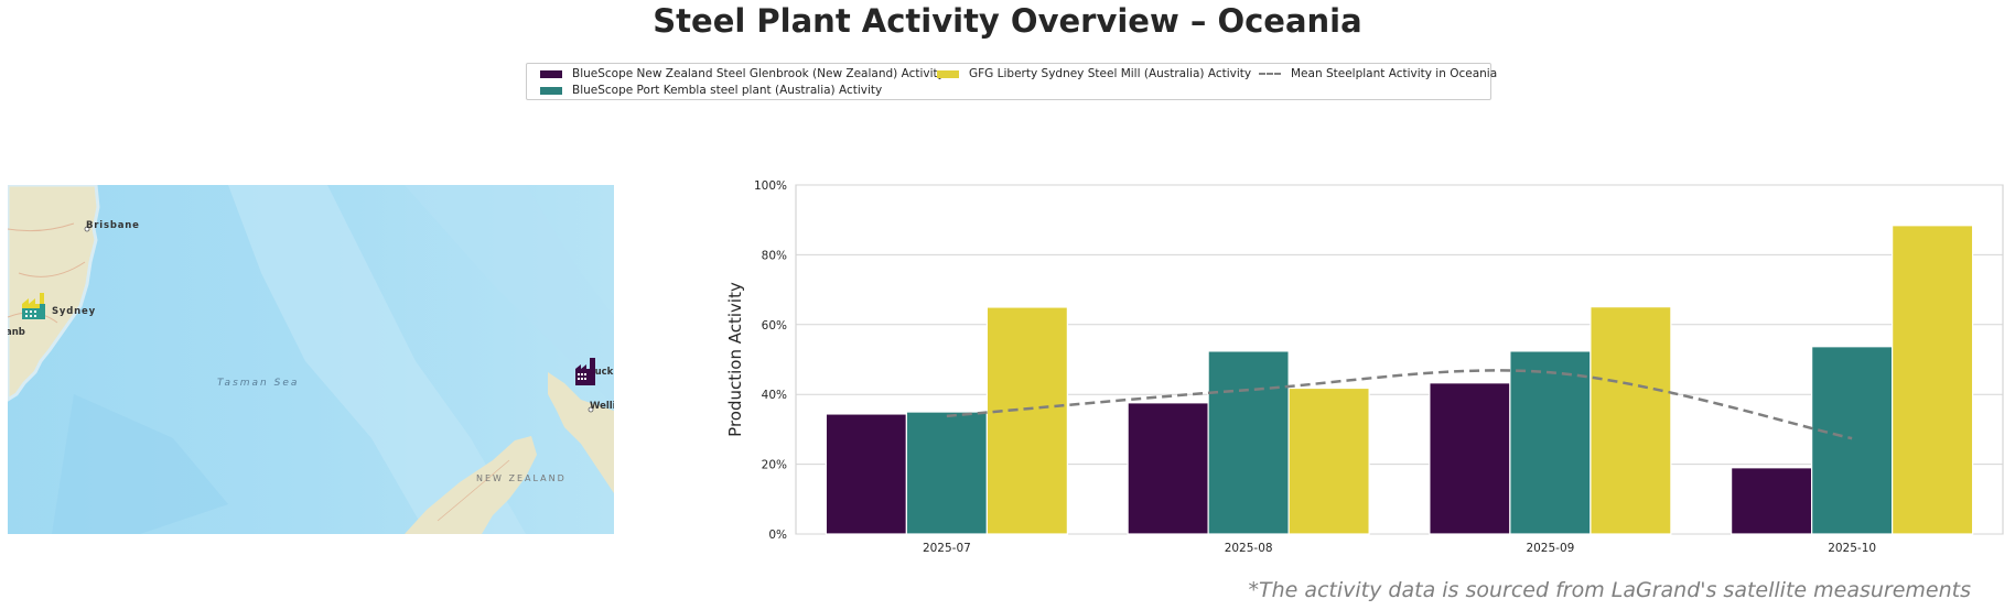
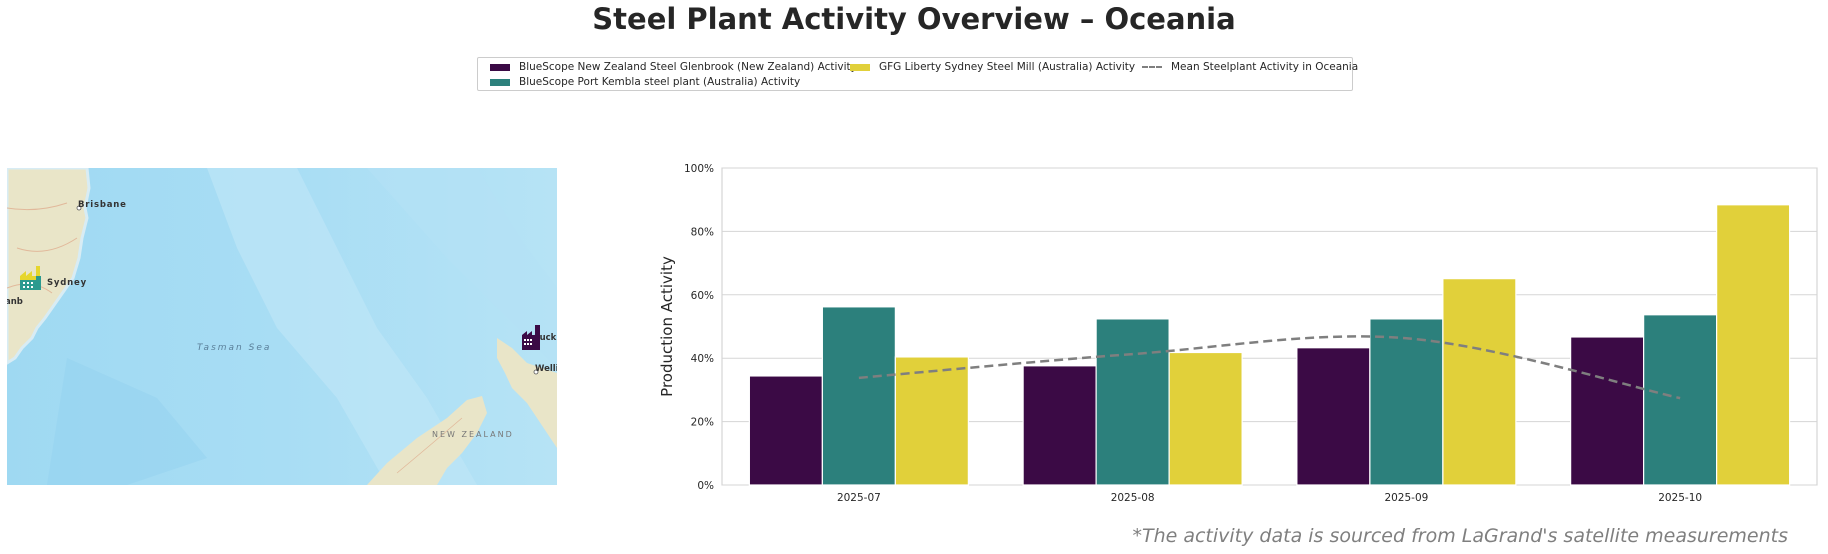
BlueScope Port Kembla steel plant (Australia) Activity/2025-07: 35% -> 56%
GFG Liberty Sydney Steel Mill (Australia) Activity/2025-07: 65% -> 40%
BlueScope New Zealand Steel Glenbrook (New Zealand) Activity/2025-10: 19% -> 47%
